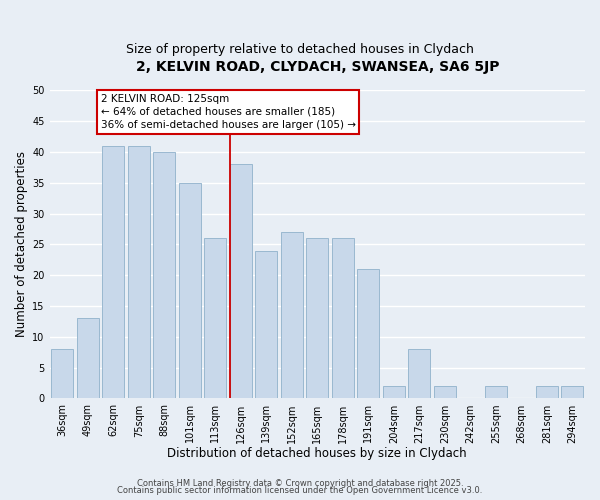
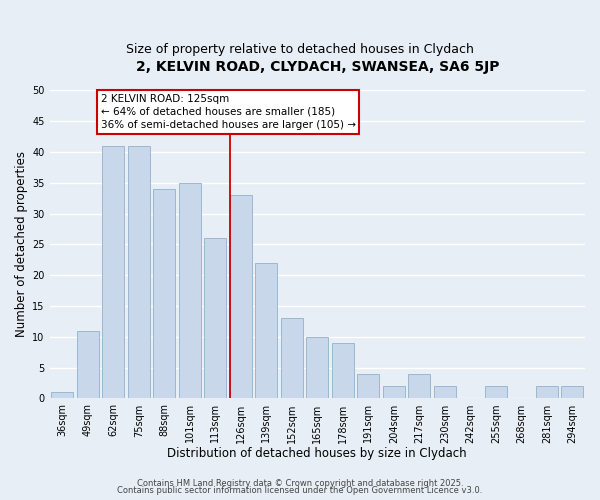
36sqm: 8 -> 1
49sqm: 13 -> 11
88sqm: 40 -> 34
126sqm: 38 -> 33
139sqm: 24 -> 22
152sqm: 27 -> 13
165sqm: 26 -> 10
178sqm: 26 -> 9
191sqm: 21 -> 4
217sqm: 8 -> 4
